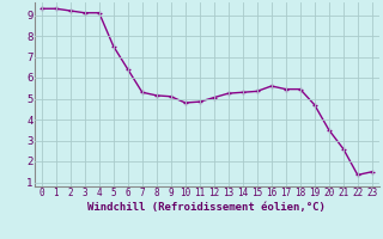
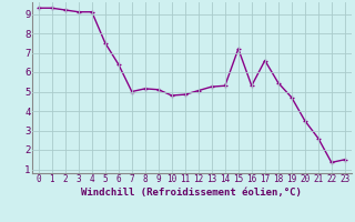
7: 5.3 -> 5.0
15: 5.3 -> 7.2
16: 5.6 -> 5.3
17: 5.5 -> 6.6
